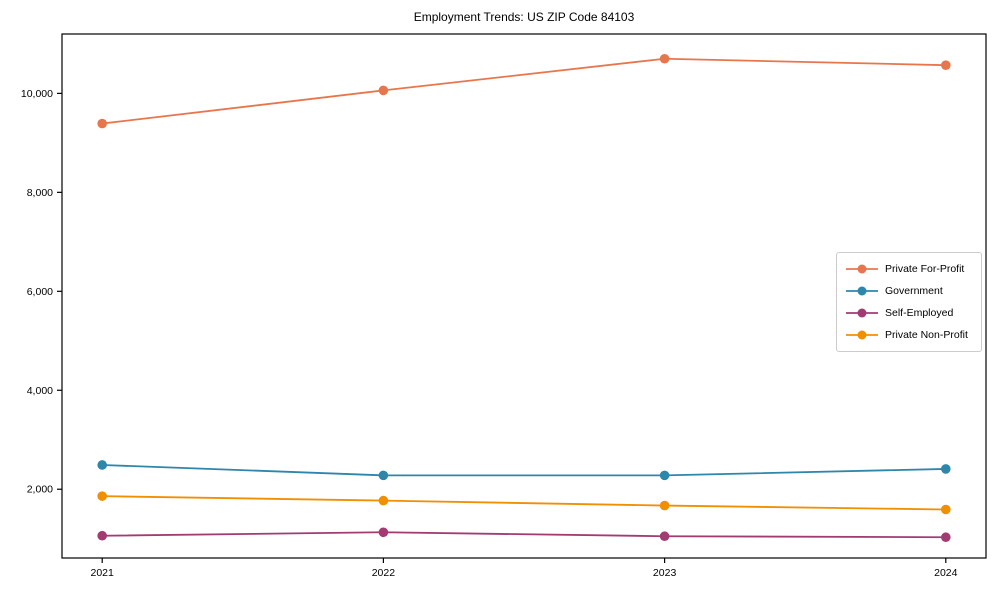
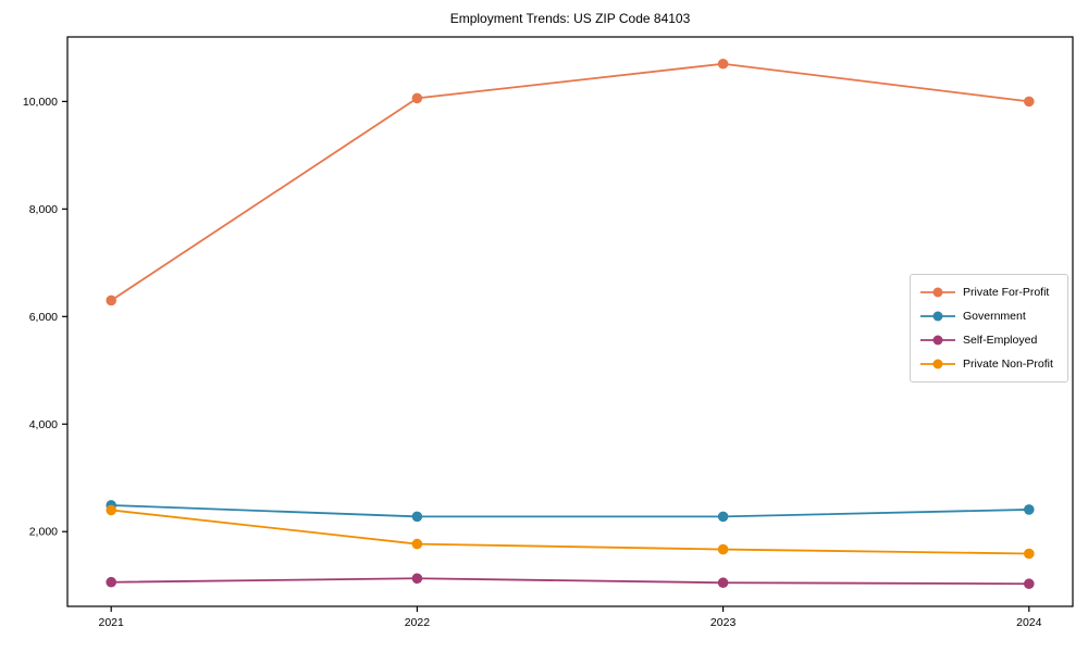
Private For-Profit/2021: 9400 -> 6300
Private Non-Profit/2021: 1900 -> 2400
Private For-Profit/2024: 10600 -> 10000
